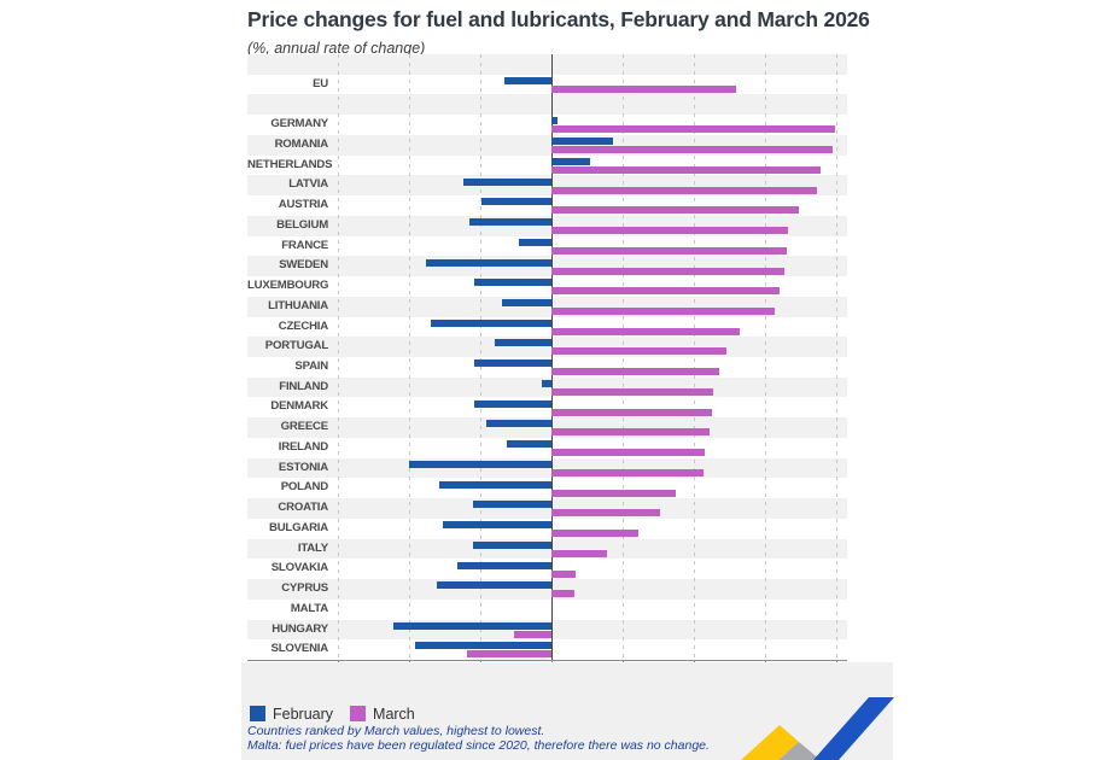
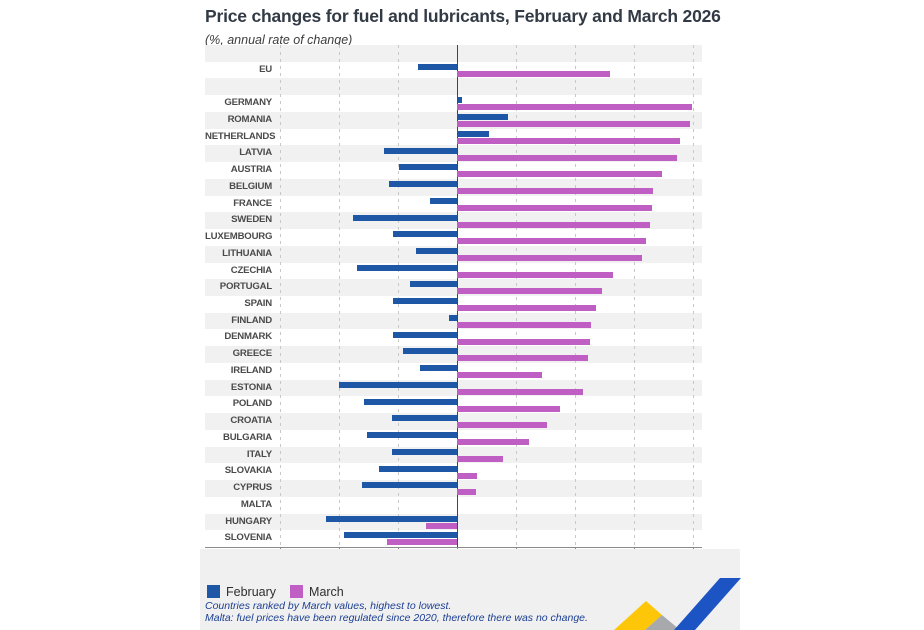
March/IRELAND: 10.8 -> 7.2
